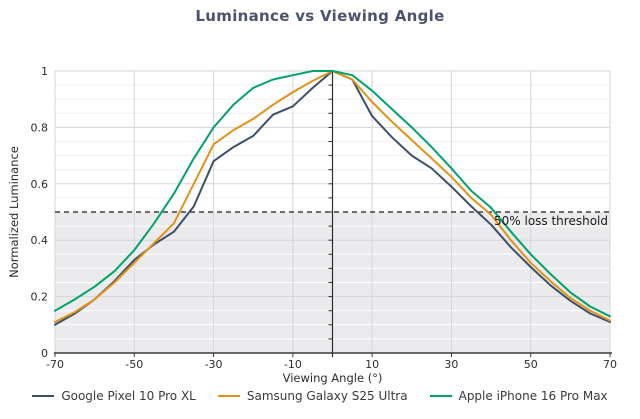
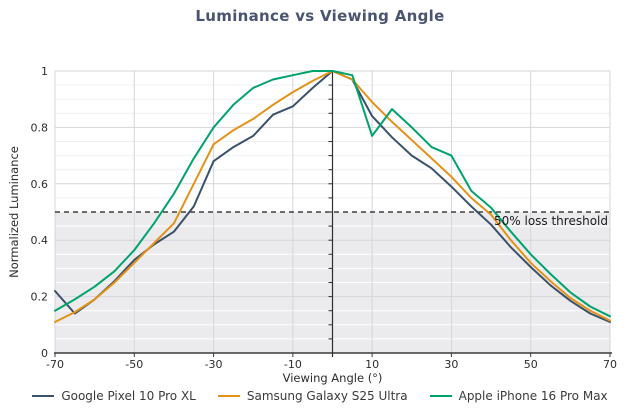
Google Pixel 10 Pro XL/-70: 0.10 -> 0.22
Apple iPhone 16 Pro Max/10: 0.93 -> 0.77
Apple iPhone 16 Pro Max/30: 0.66 -> 0.70
